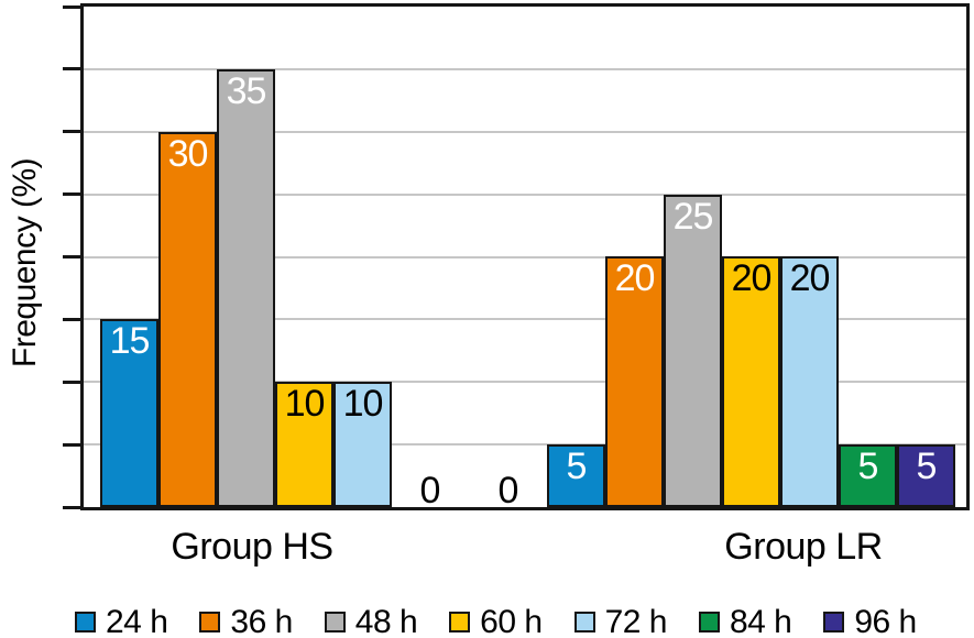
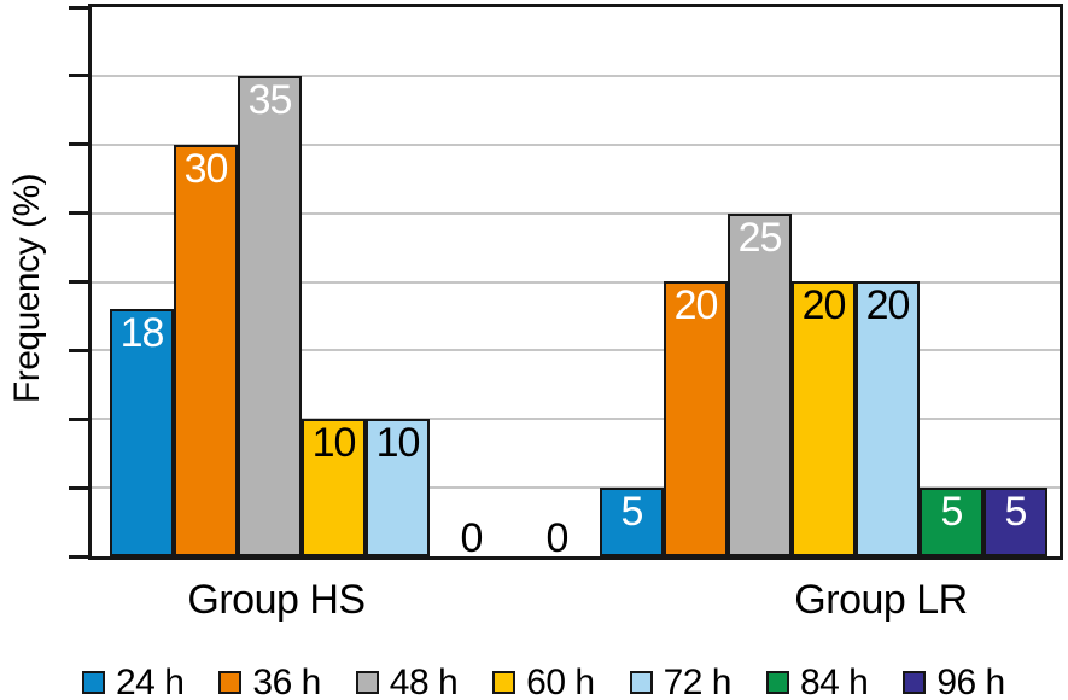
24 h/Group HS: 15 -> 18
